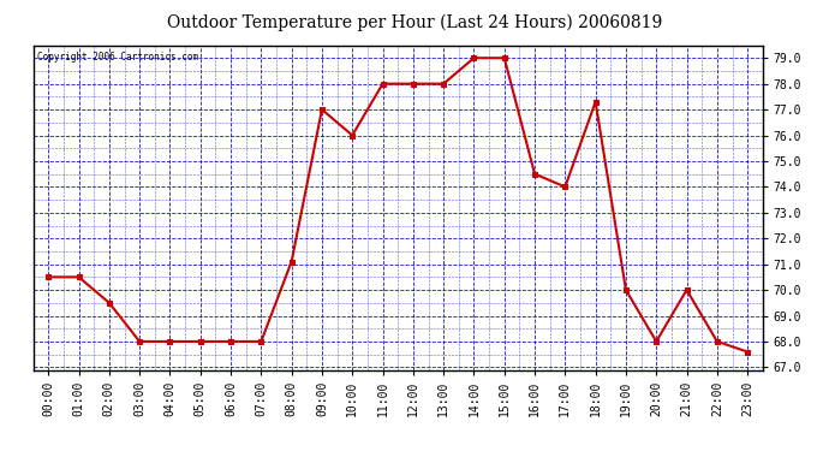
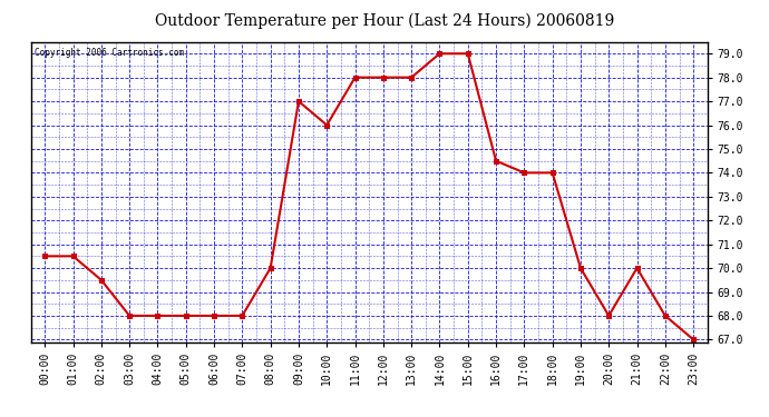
08:00: 71.1 -> 70.0
18:00: 77.3 -> 74.0
23:00: 67.6 -> 67.0
